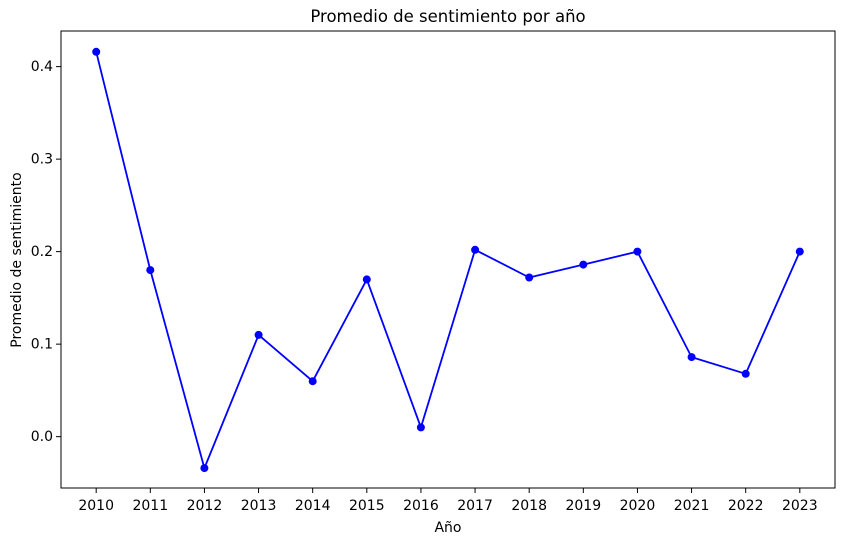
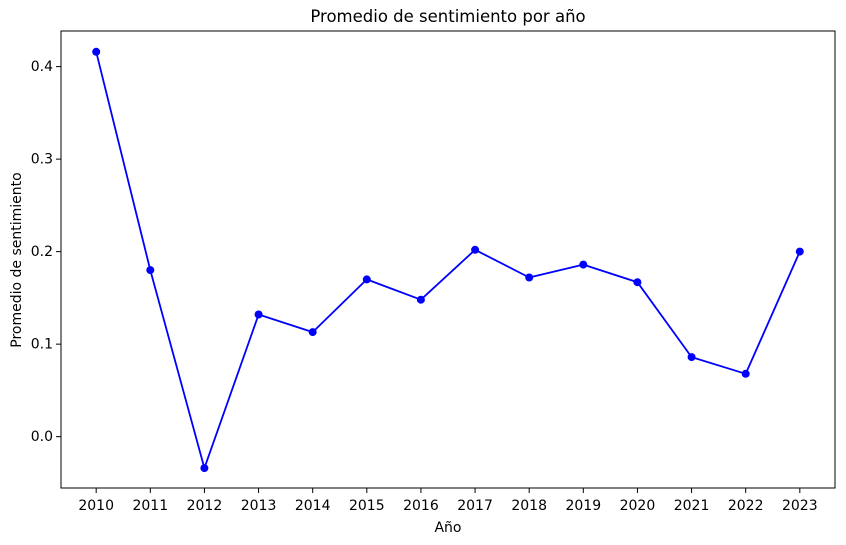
2013: 0.11 -> 0.13
2014: 0.06 -> 0.11
2016: 0.01 -> 0.15
2020: 0.20 -> 0.17
